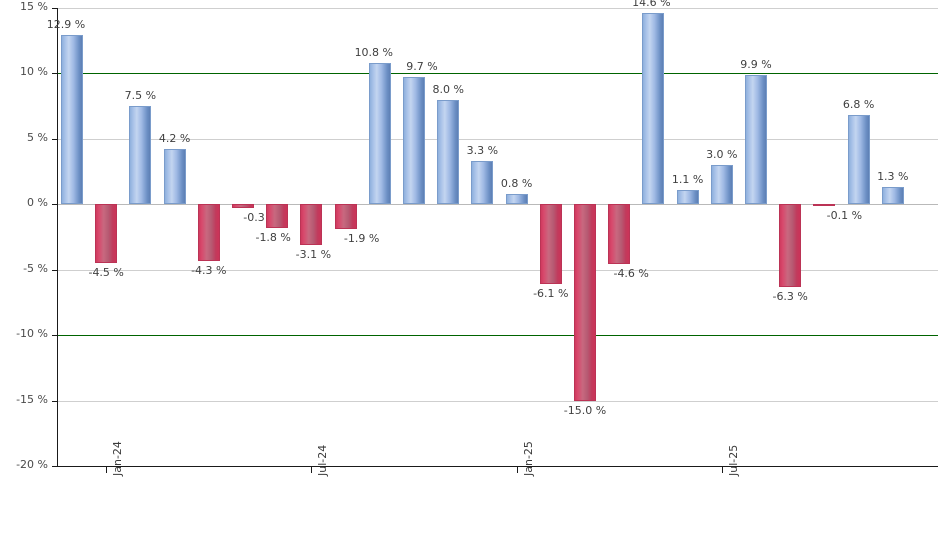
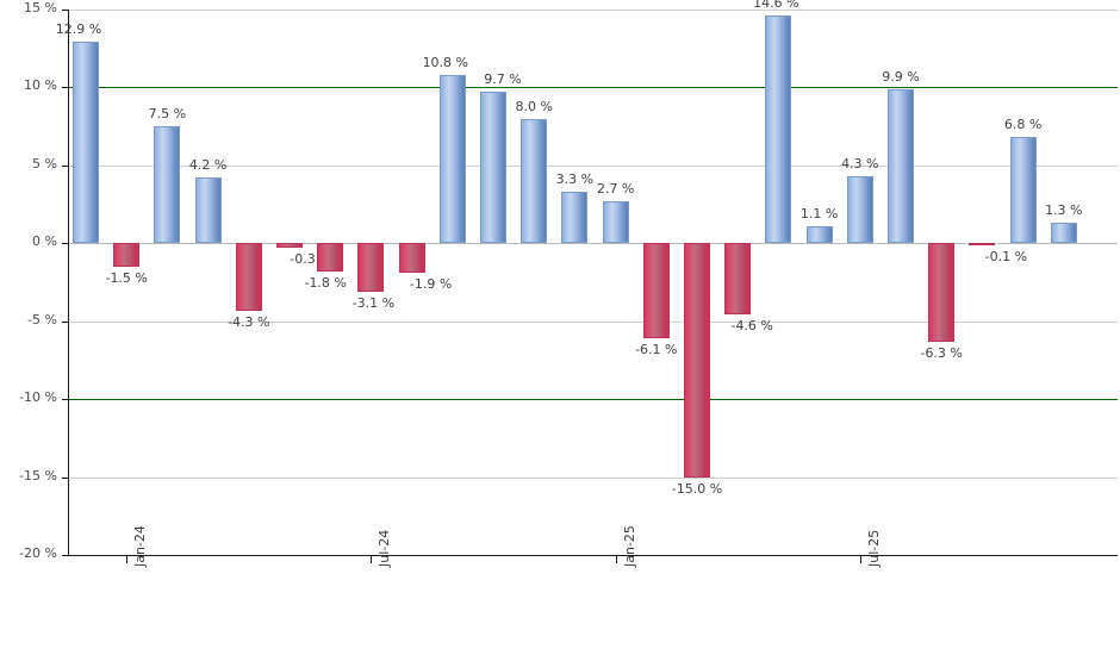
Jan-24: -4.5 -> -1.5
Jan-25: 0.8 -> 2.7
Jul-25: 3.0 -> 4.3
